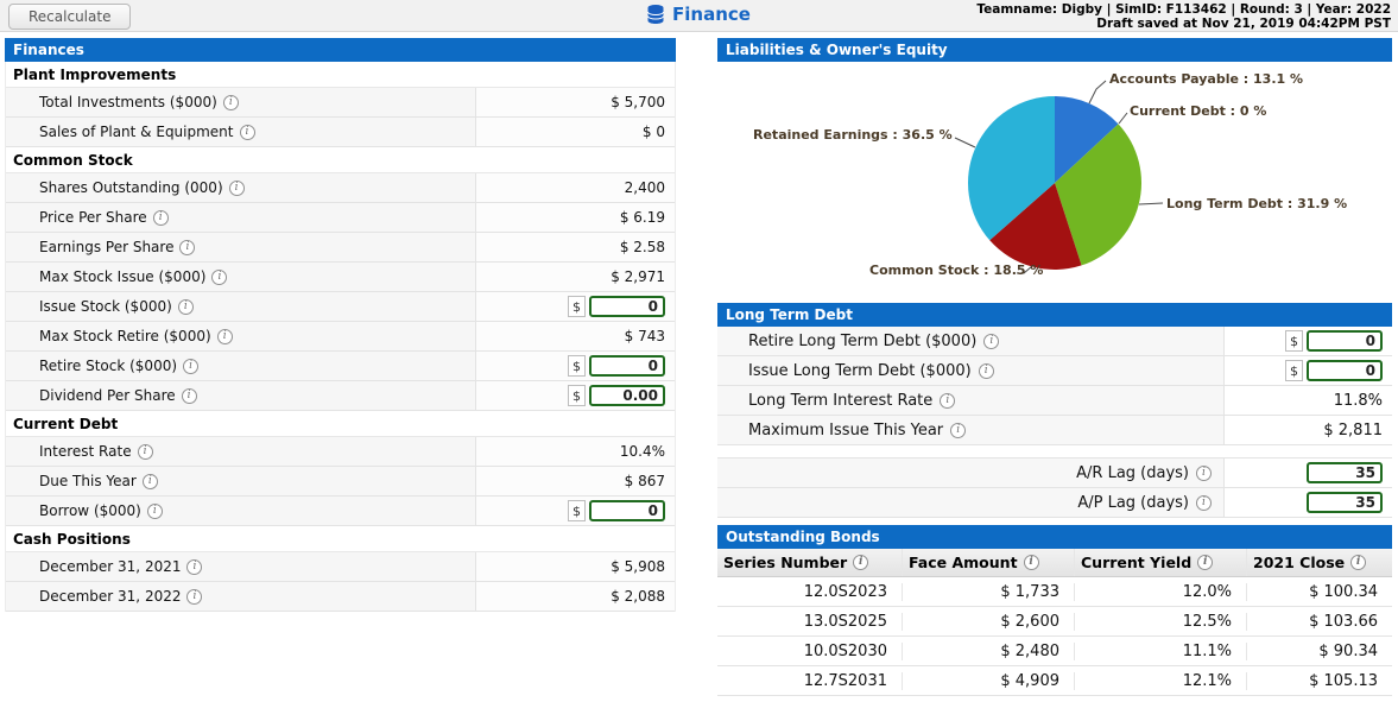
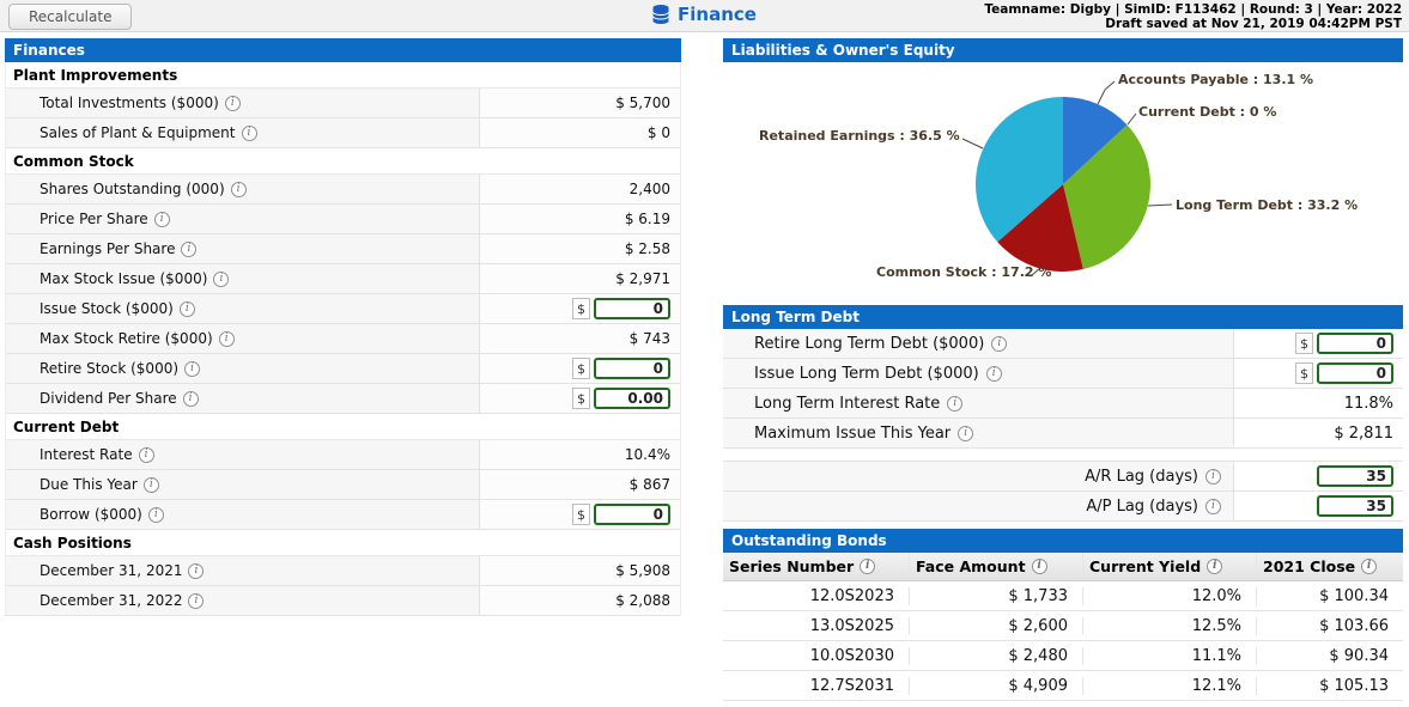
Long Term Debt: 31.9 -> 33.2
Common Stock: 18.5 -> 17.2
